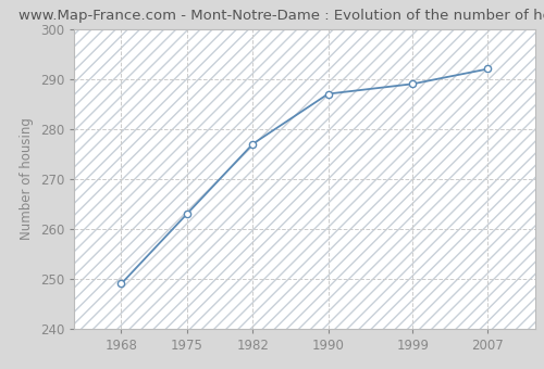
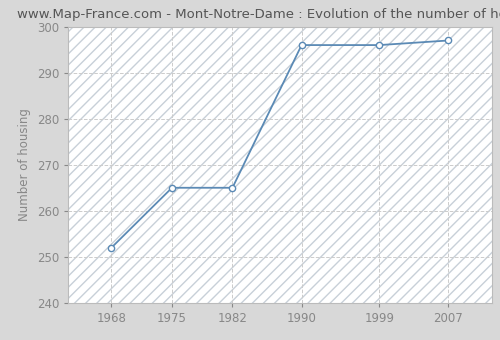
1968: 249 -> 252
1975: 263 -> 265
1982: 277 -> 265
1990: 287 -> 296
1999: 289 -> 296
2007: 292 -> 297
